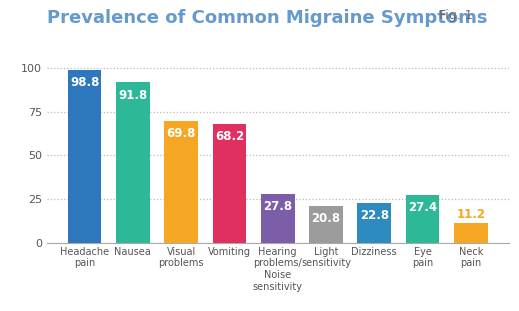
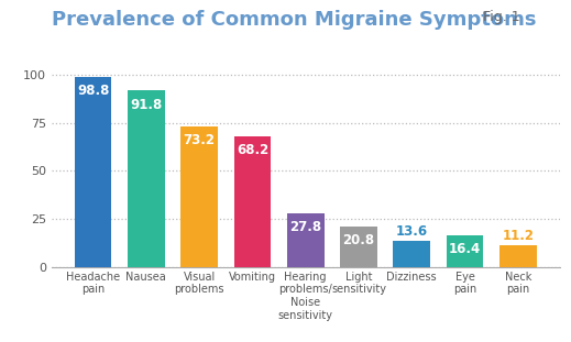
Visual problems: 69.8 -> 73.2
Dizziness: 22.8 -> 13.6
Eye pain: 27.4 -> 16.4
